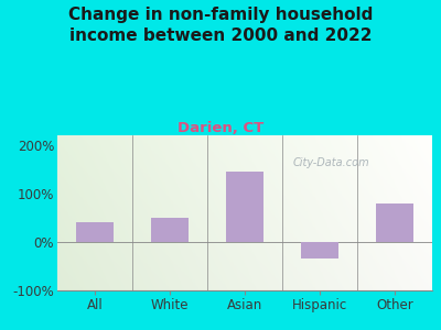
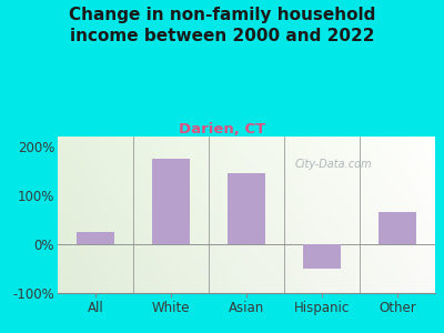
All: 40% -> 25%
White: 50% -> 175%
Hispanic: -35% -> -50%
Other: 80% -> 65%
